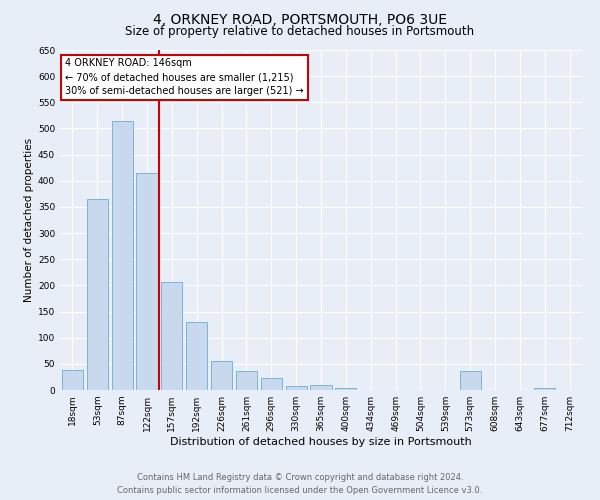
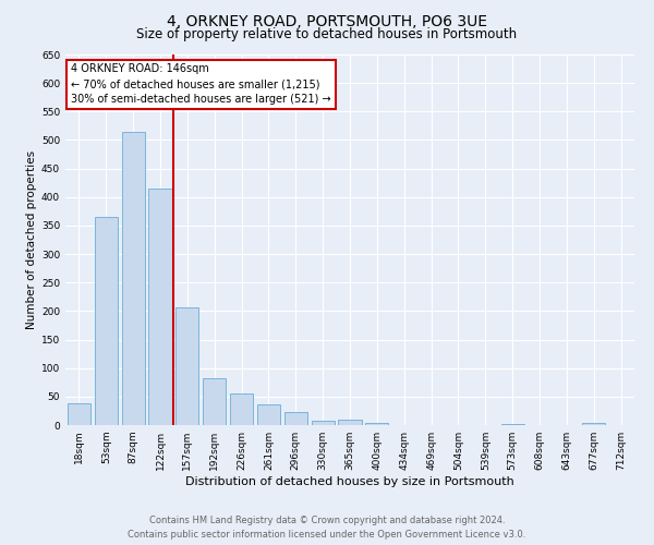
192sqm: 130 -> 83
573sqm: 36 -> 2
